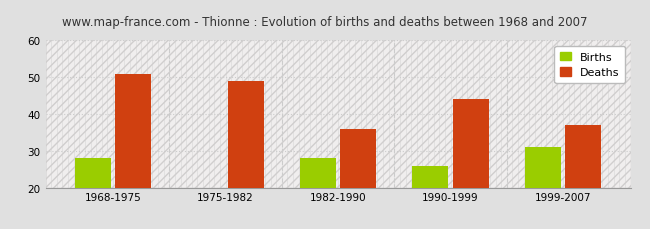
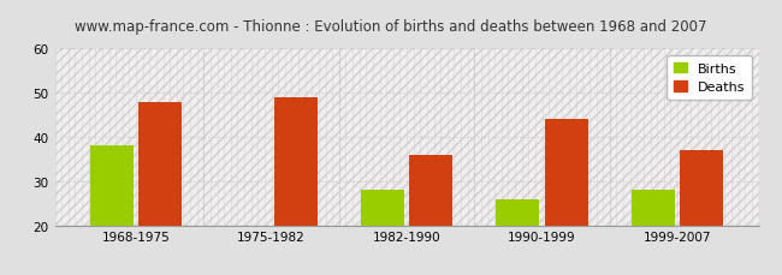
Births/1968-1975: 28 -> 38
Deaths/1968-1975: 51 -> 48
Births/1999-2007: 31 -> 28
